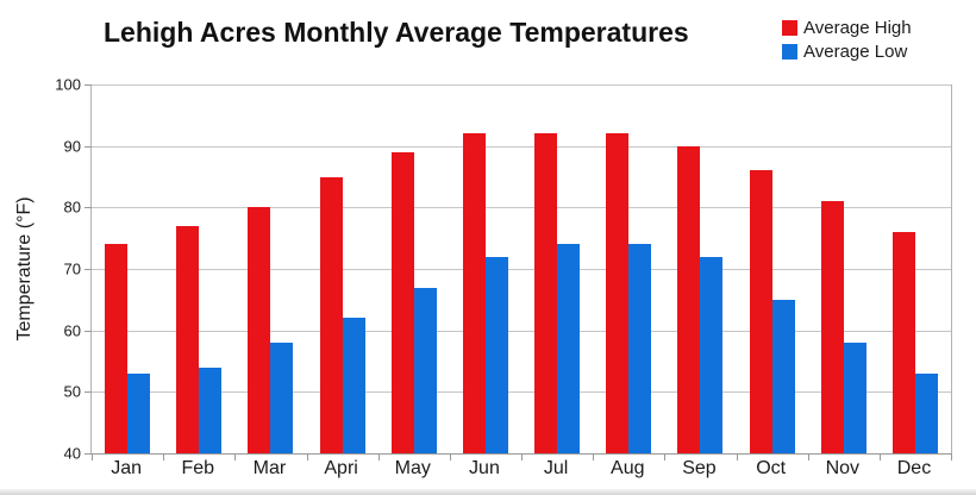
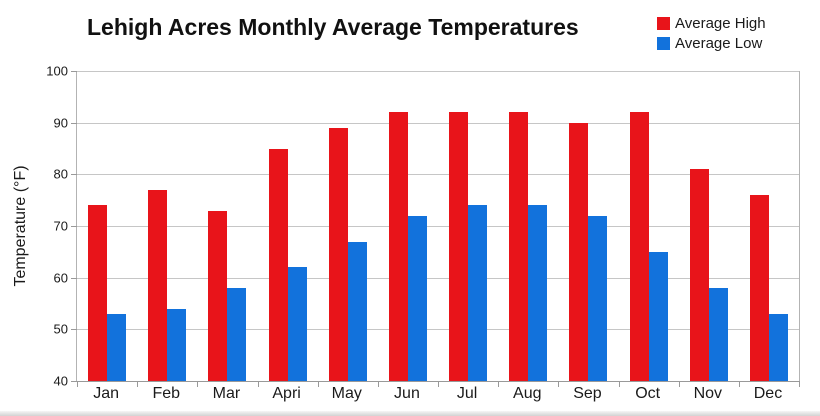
Average High/Mar: 80 -> 73
Average High/Oct: 86 -> 92
